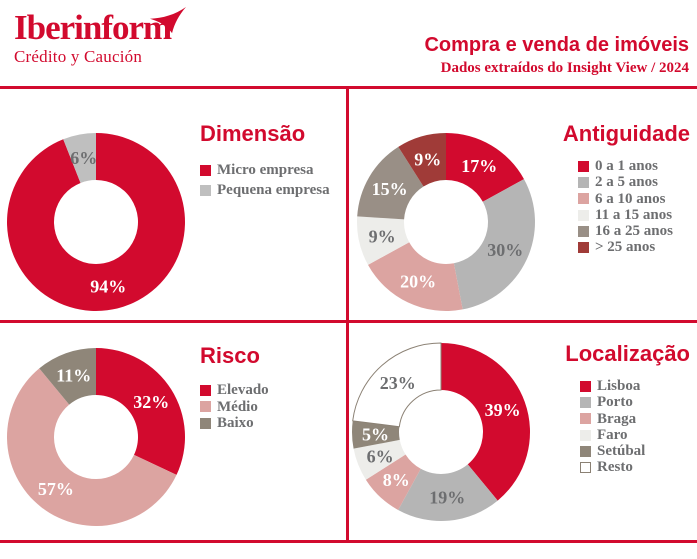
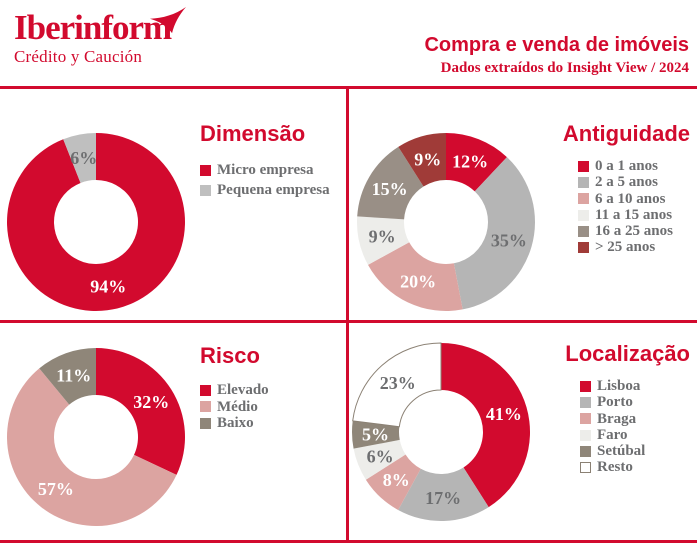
Antiguidade/0 a 1 anos: 17% -> 12%
Antiguidade/2 a 5 anos: 30% -> 35%
Localização/Lisboa: 39% -> 41%
Localização/Porto: 19% -> 17%
